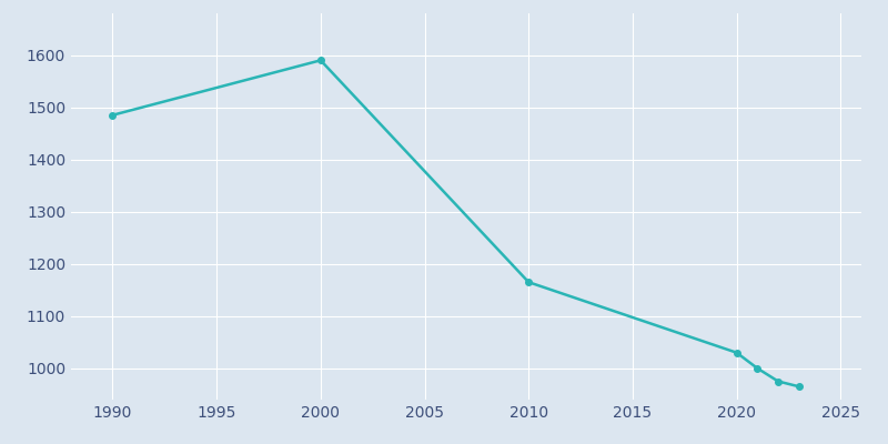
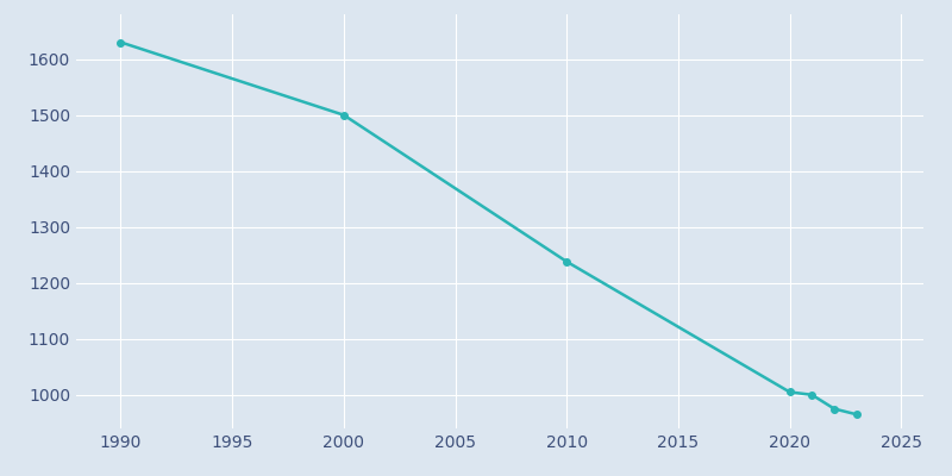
1990: 1485 -> 1630
2000: 1590 -> 1500
2010: 1165 -> 1238
2020: 1030 -> 1005
